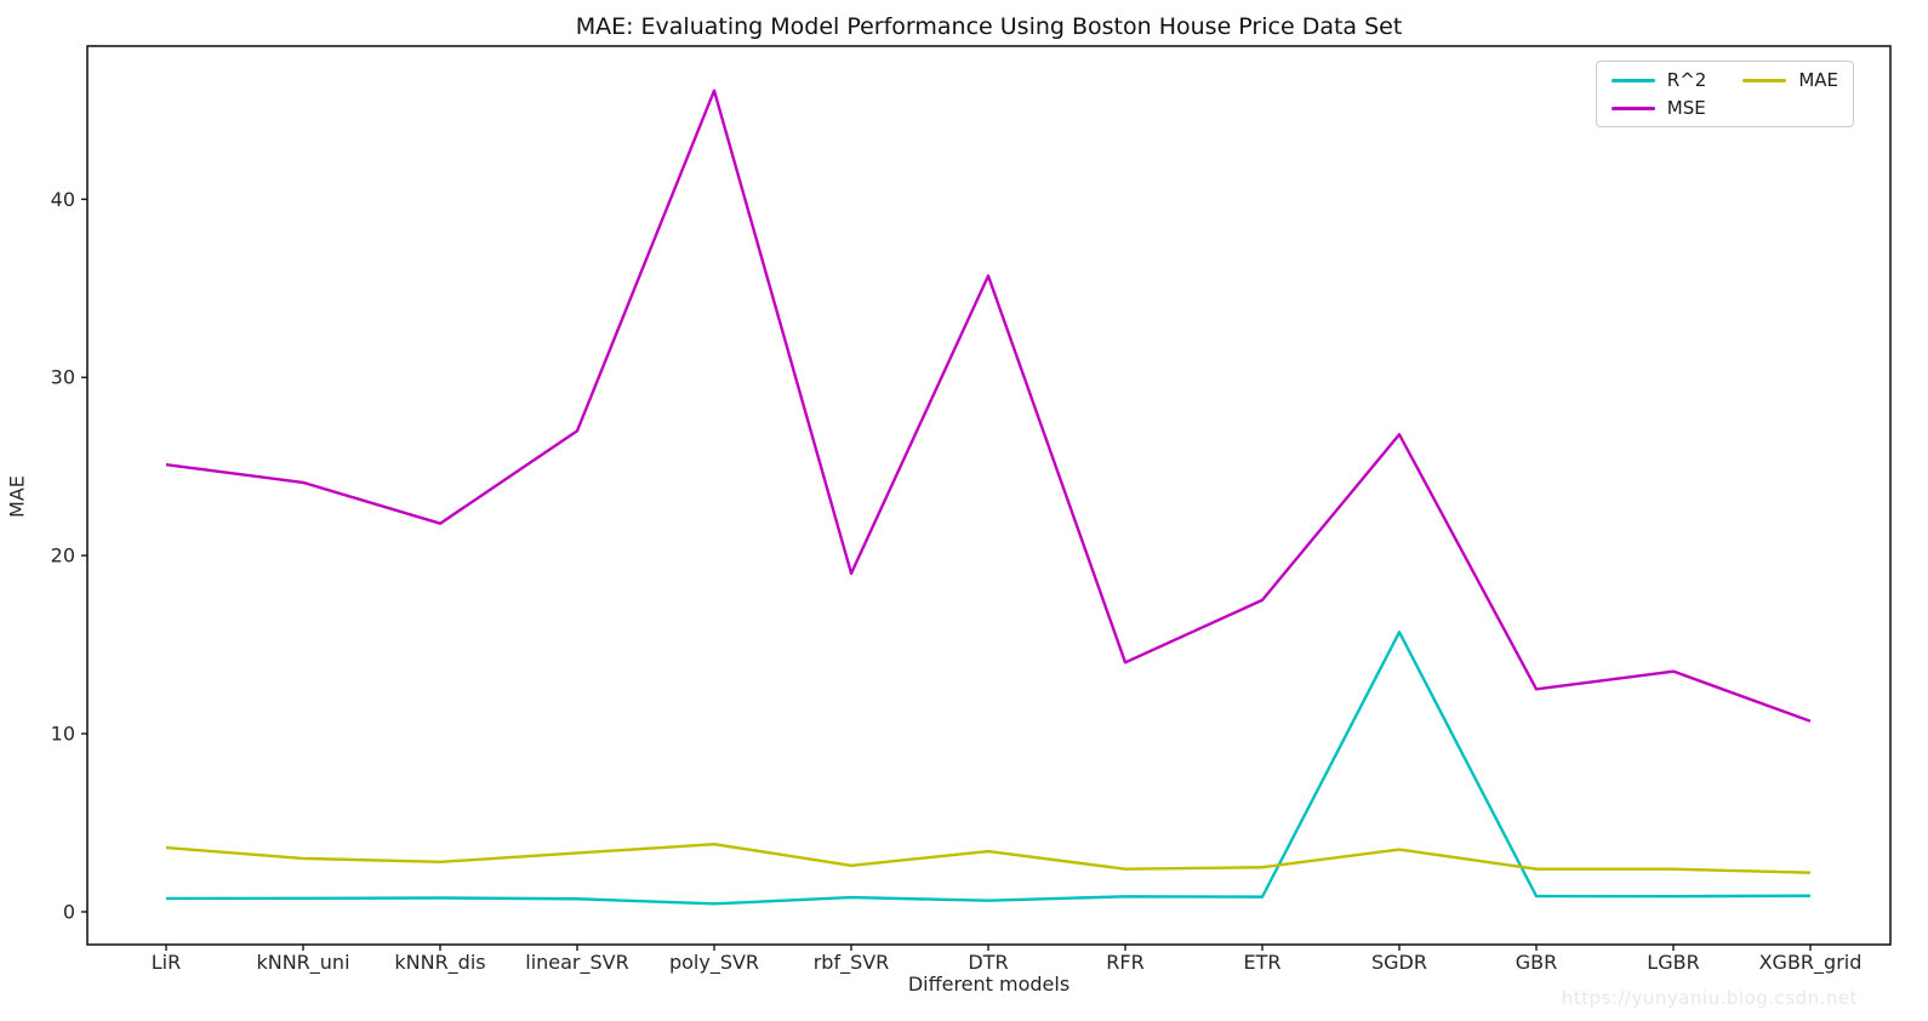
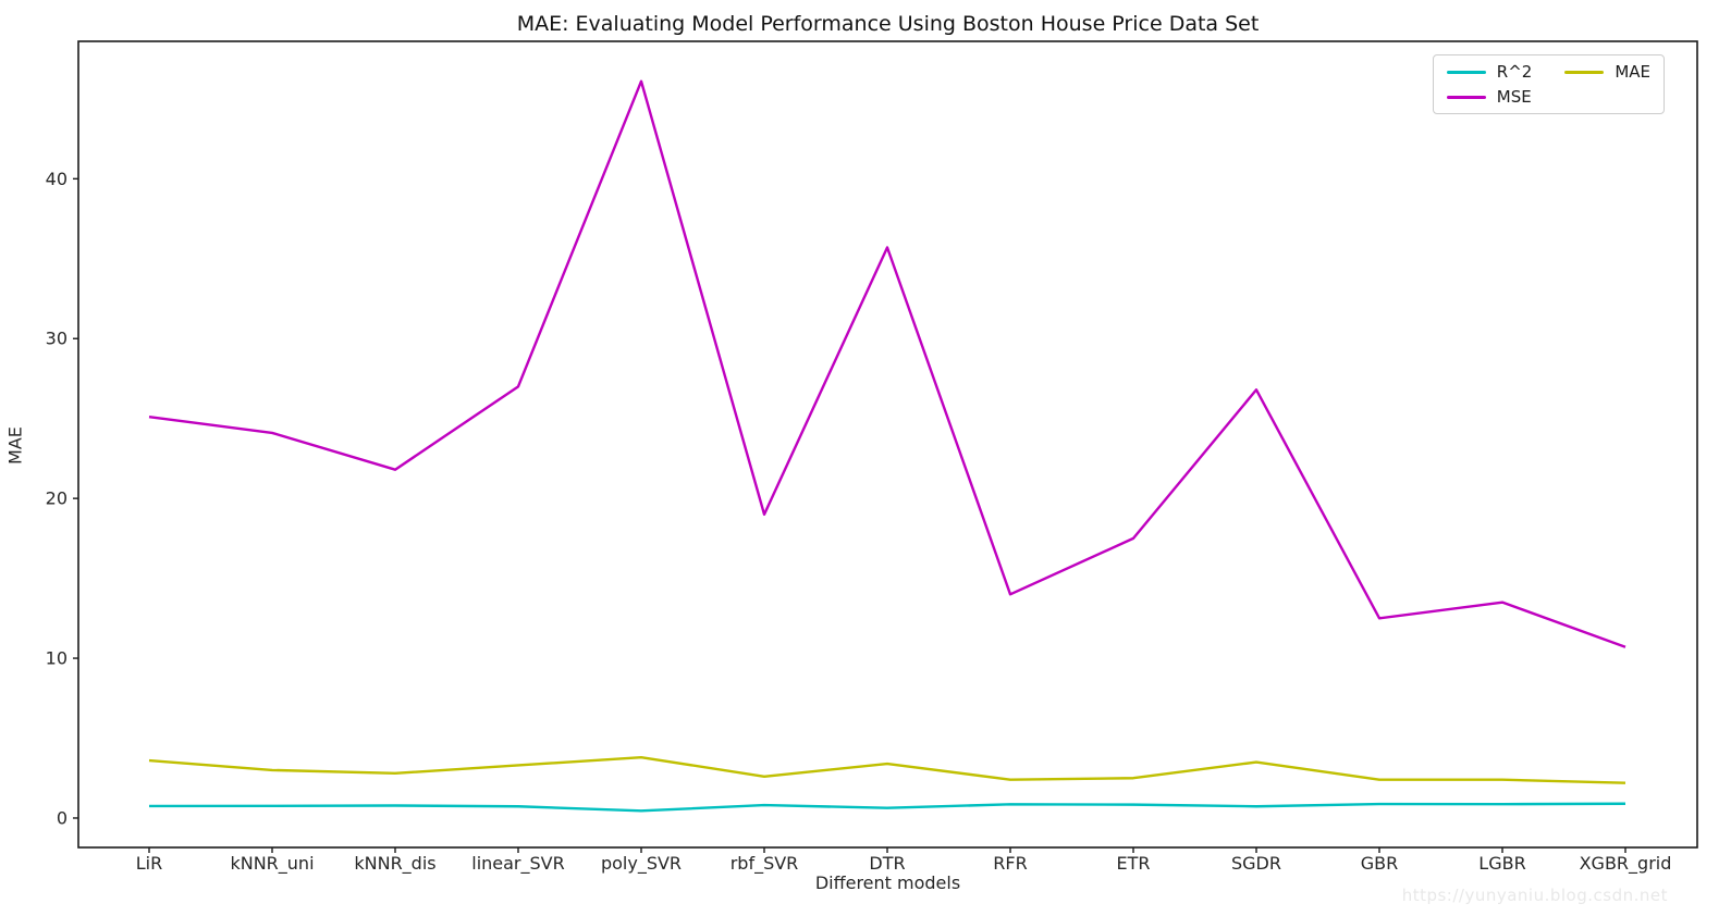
R^2/SGDR: 15.7 -> 0.7
